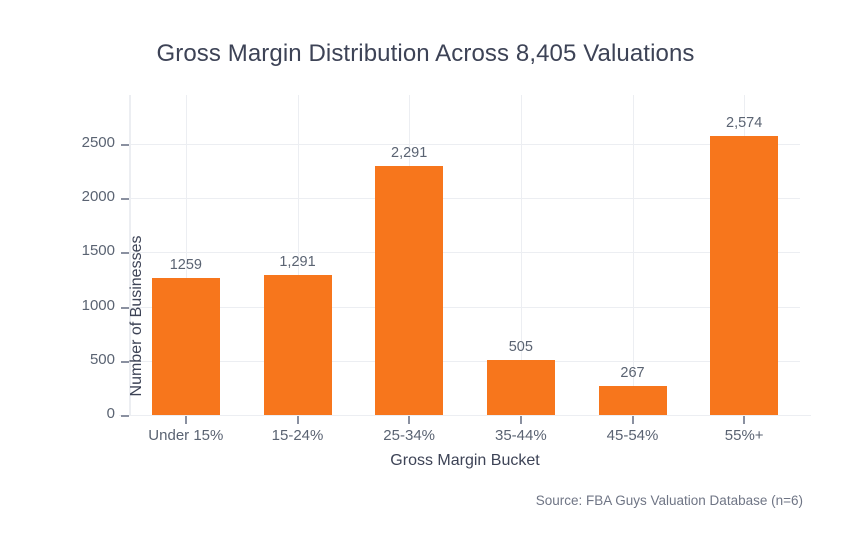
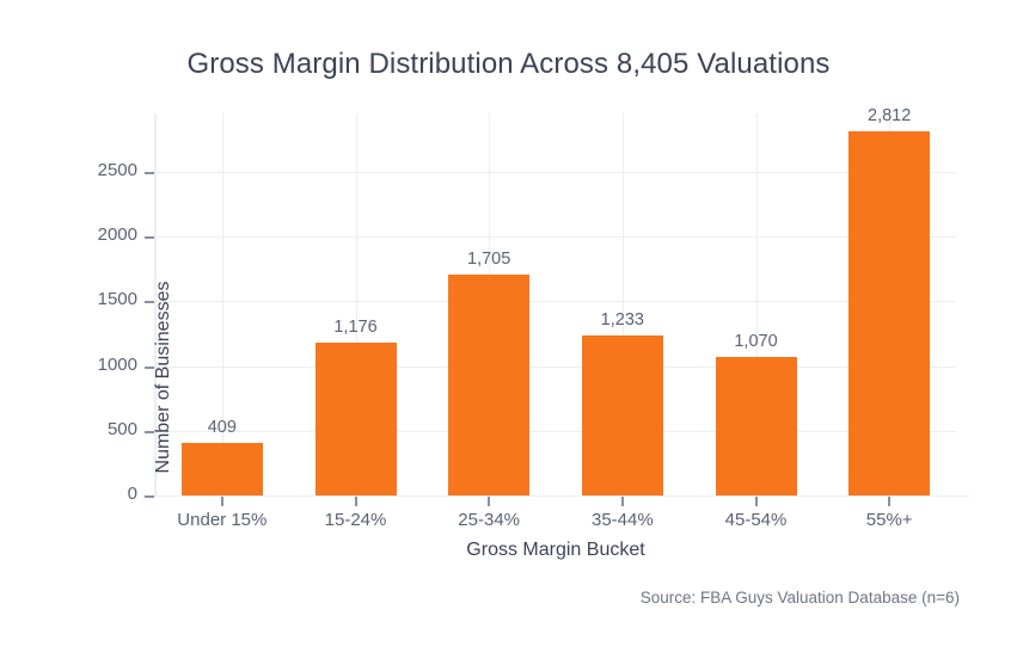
Under 15%: 1259 -> 409
15-24%: 1,291 -> 1,176
25-34%: 2,291 -> 1,705
35-44%: 505 -> 1,233
45-54%: 267 -> 1,070
55%+: 2,574 -> 2,812
